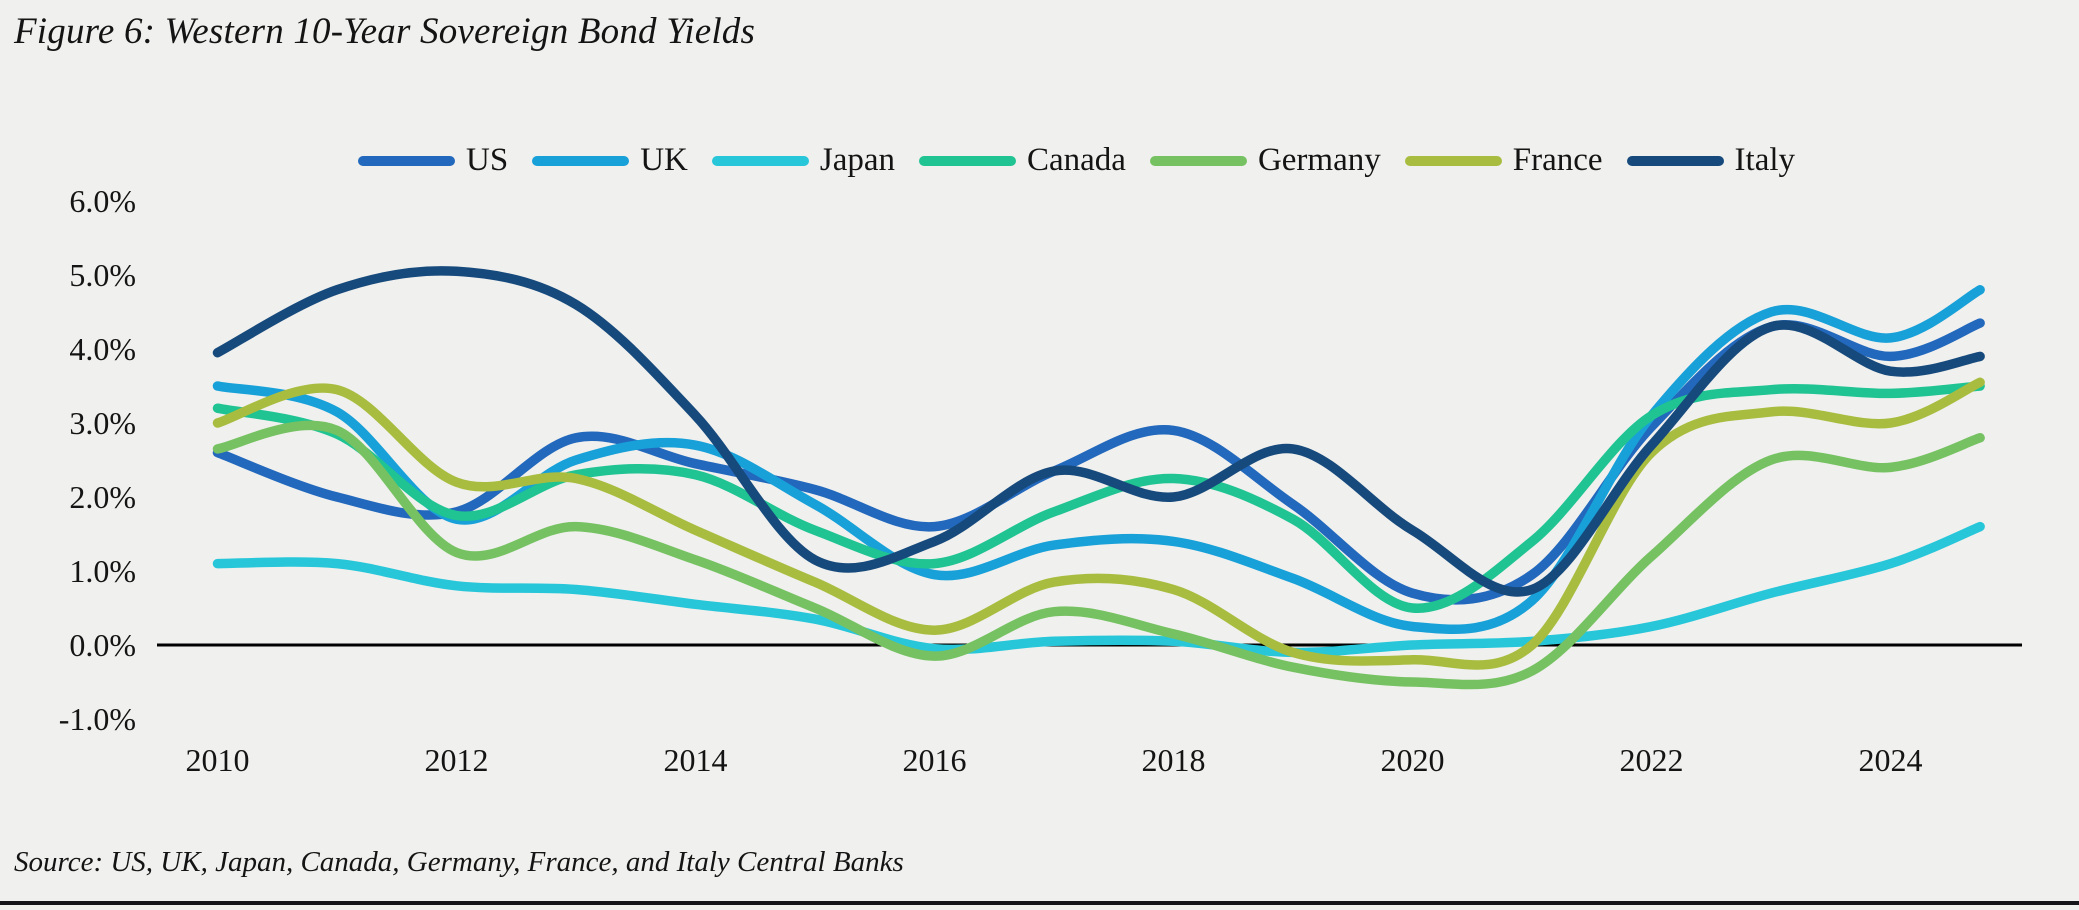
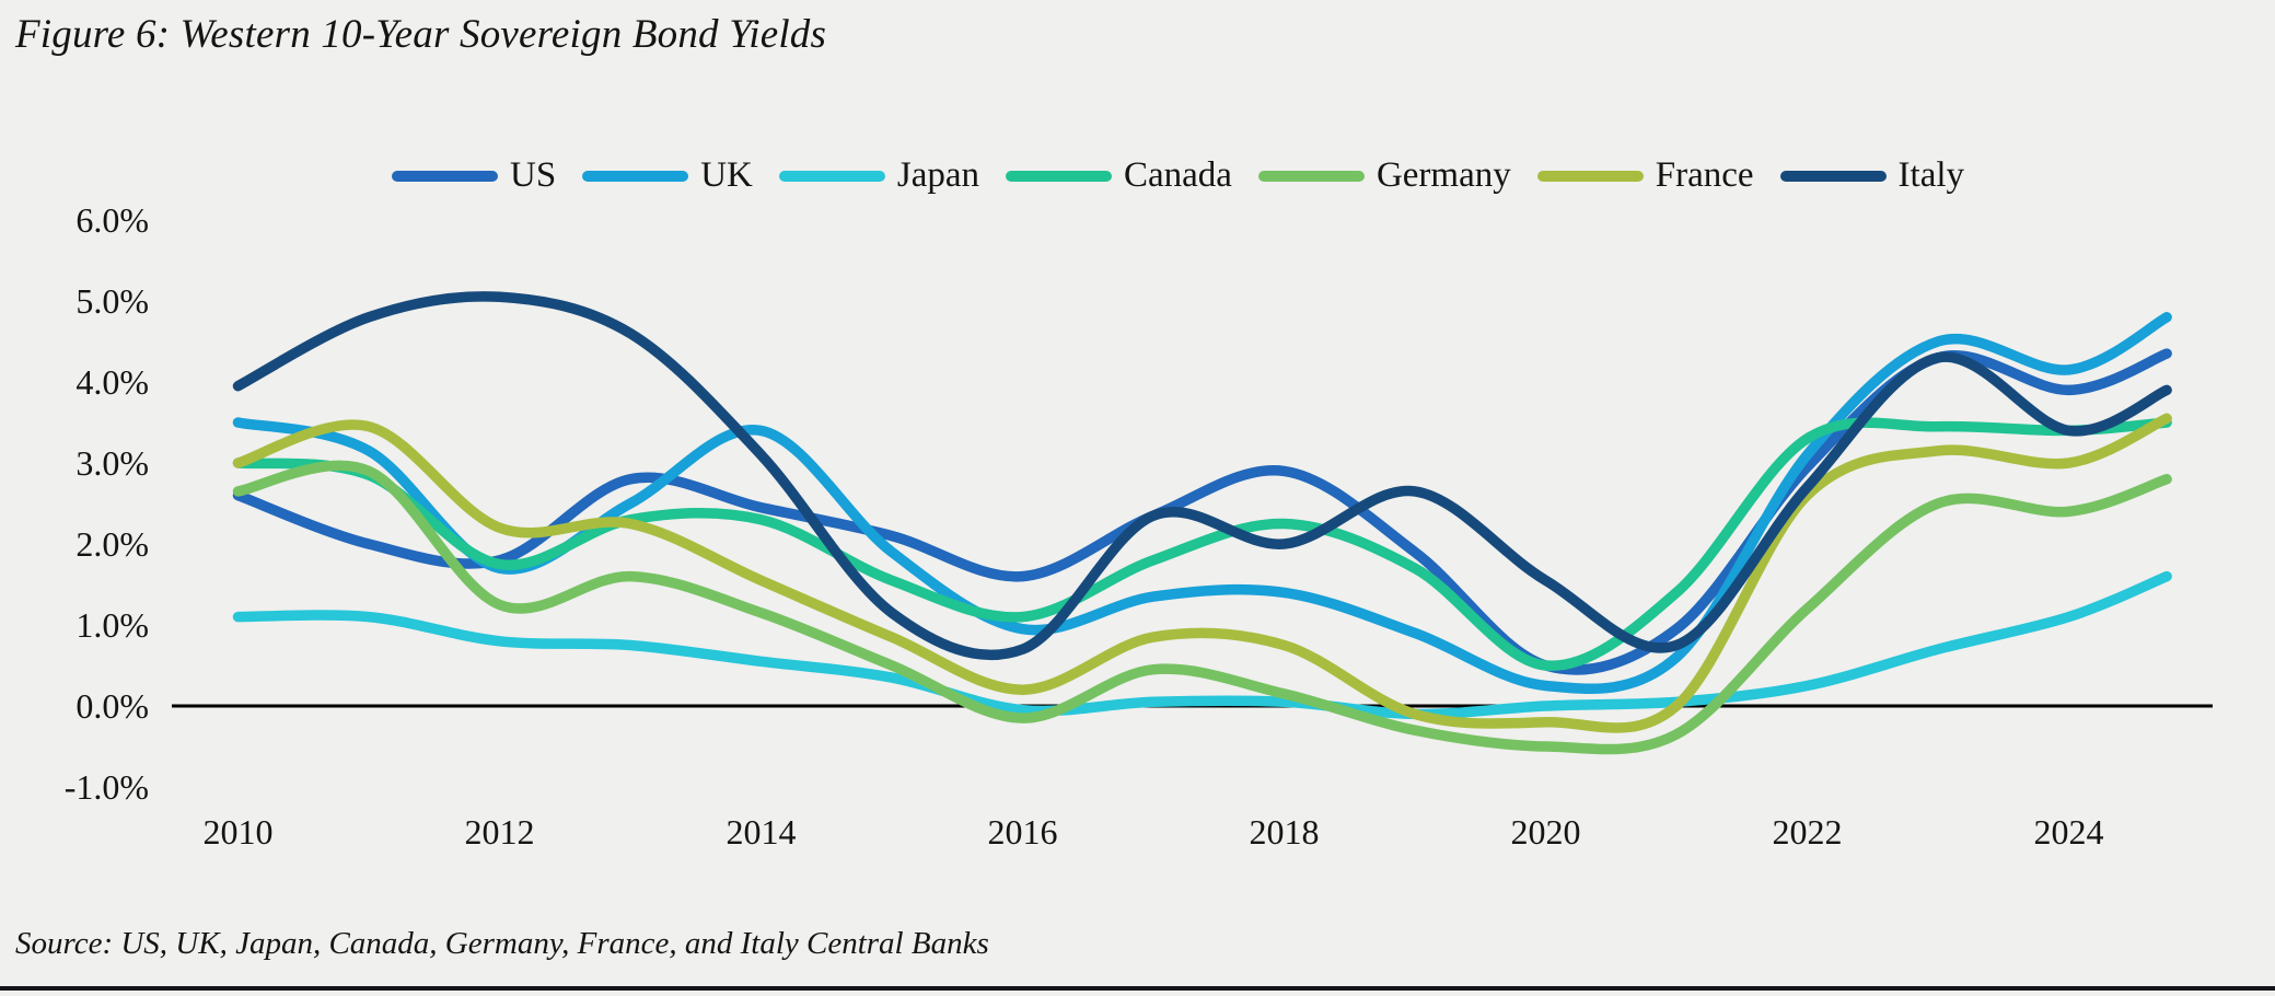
Canada/2010: 3.2% -> 3.0%
UK/2014: 2.7% -> 3.4%
Italy/2016: 1.4% -> 0.7%
US/2020: 0.7% -> 0.5%
Canada/2022: 3.1% -> 3.3%
Italy/2024: 3.7% -> 3.4%
